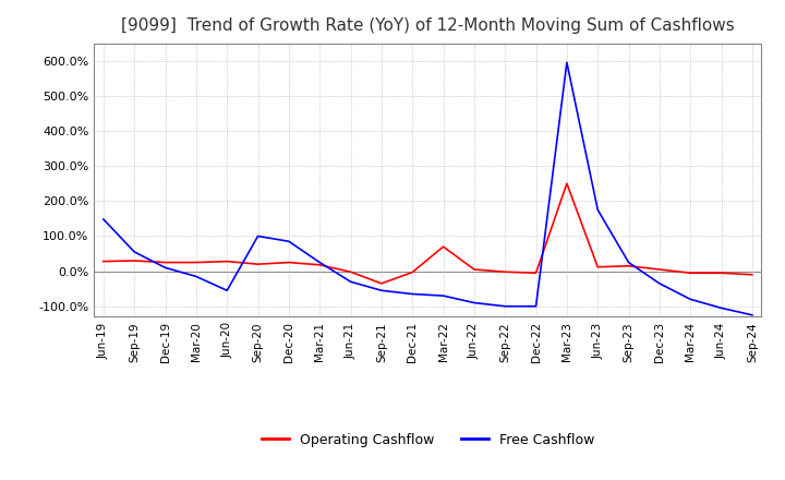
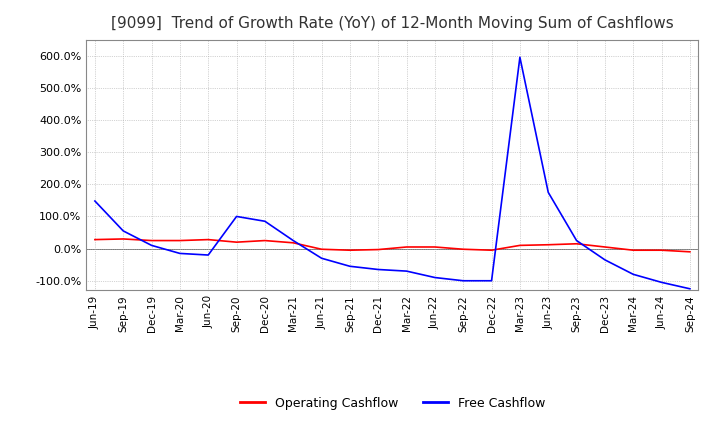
Free Cashflow/Jun-20: -55% -> -20%
Operating Cashflow/Sep-21: -35% -> -5%
Operating Cashflow/Mar-22: 70% -> 5%
Operating Cashflow/Mar-23: 250% -> 10%
